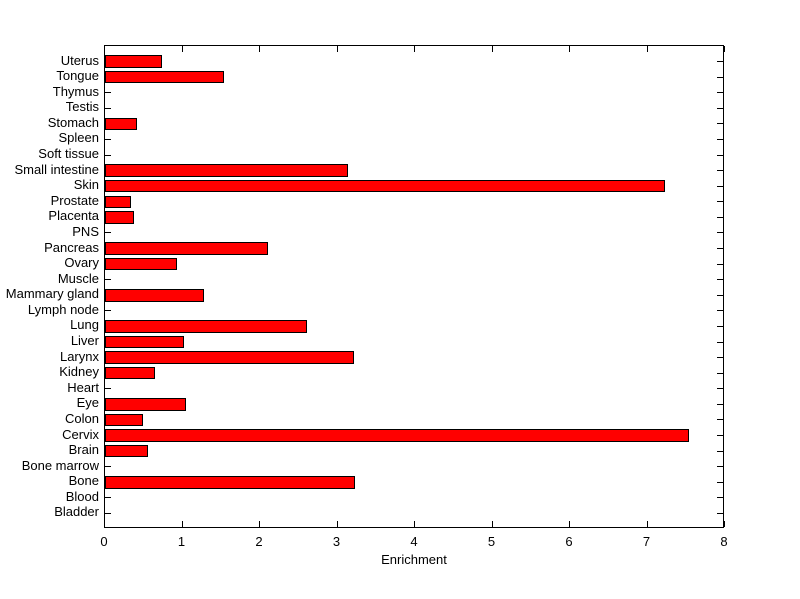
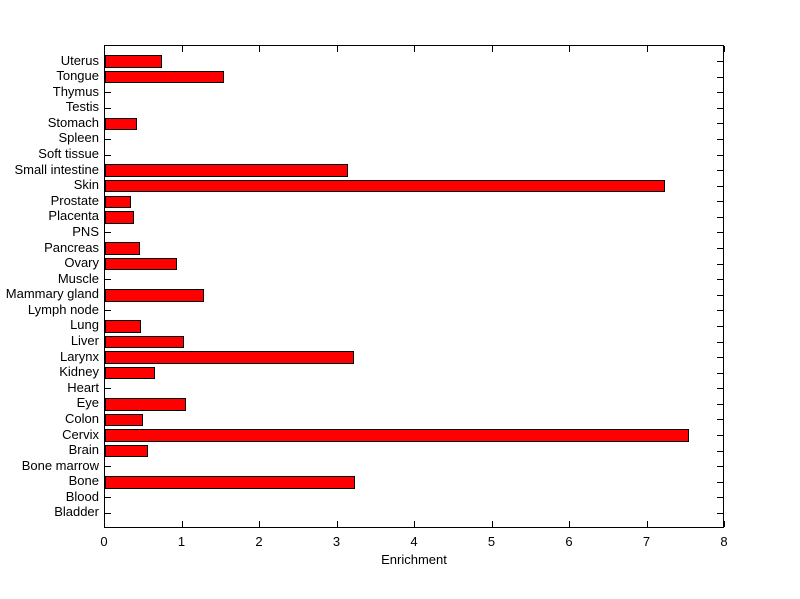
Pancreas: 2.1 -> 0.5
Lung: 2.6 -> 0.5
